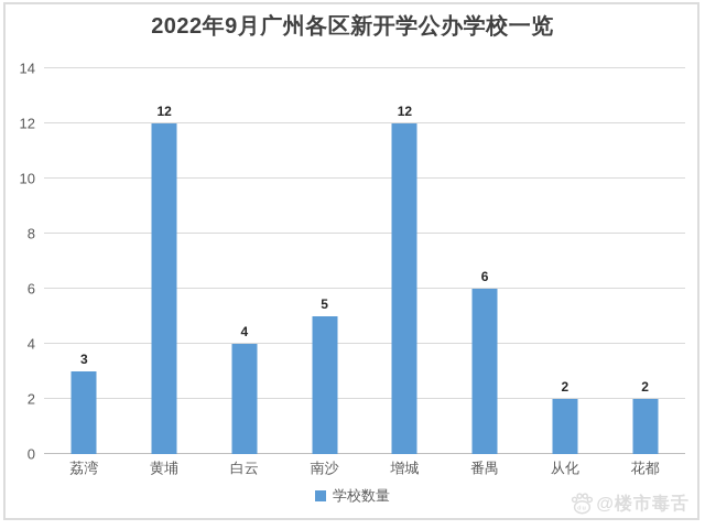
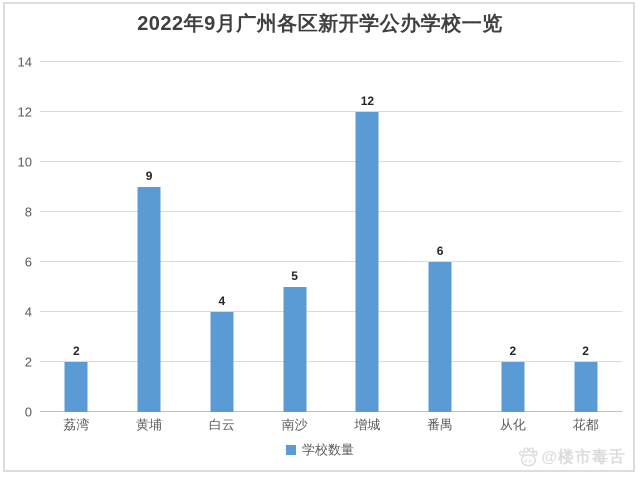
荔湾: 3 -> 2
黄埔: 12 -> 9
